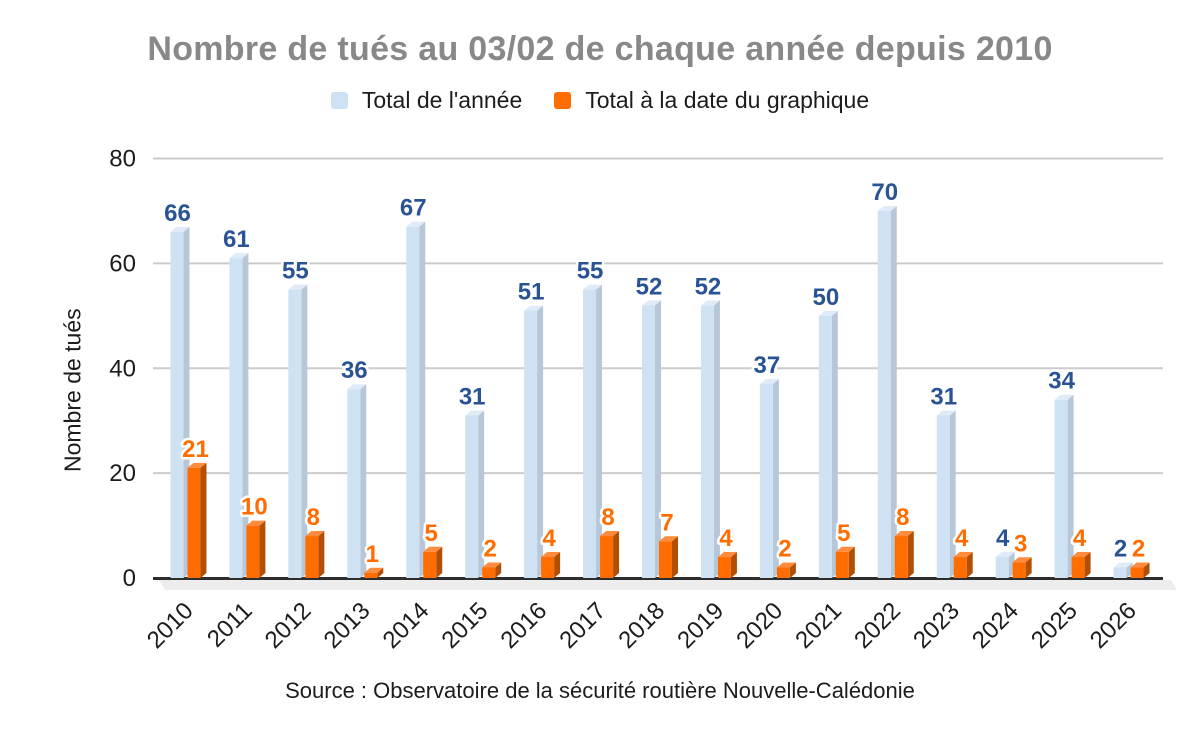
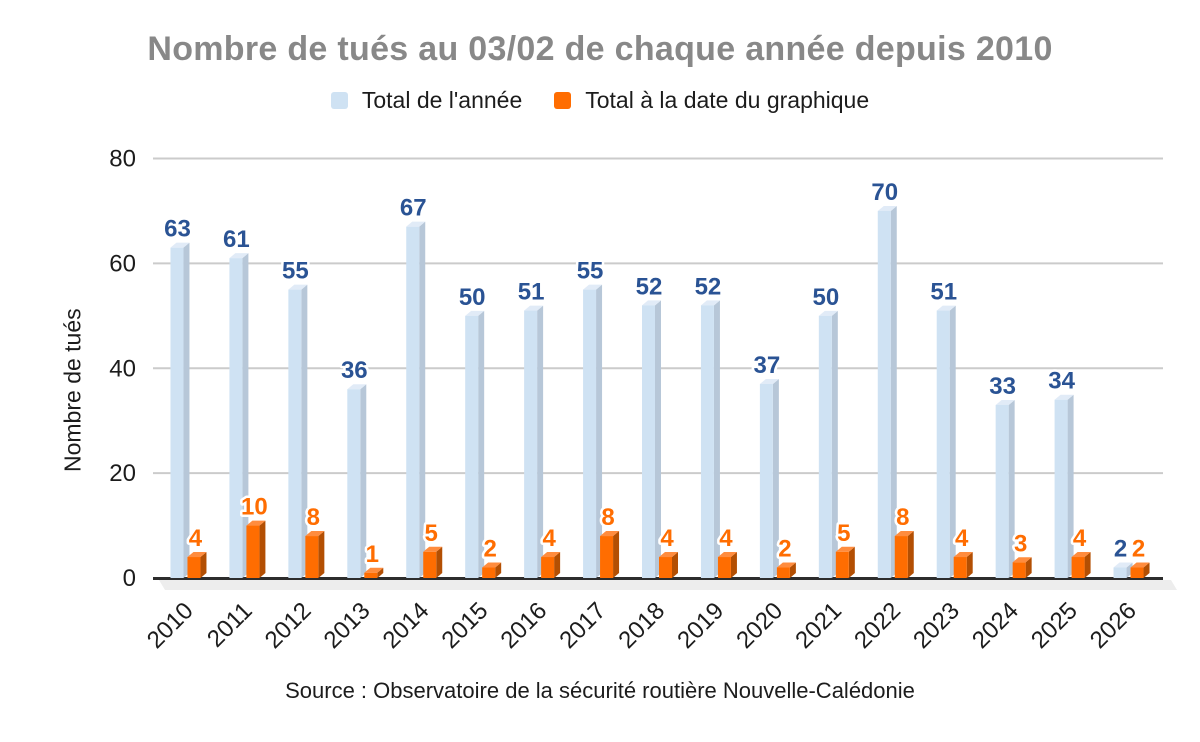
Total de l'année/2010: 66 -> 63
Total à la date du graphique/2010: 21 -> 4
Total de l'année/2015: 31 -> 50
Total à la date du graphique/2018: 7 -> 4
Total de l'année/2023: 31 -> 51
Total de l'année/2024: 4 -> 33
